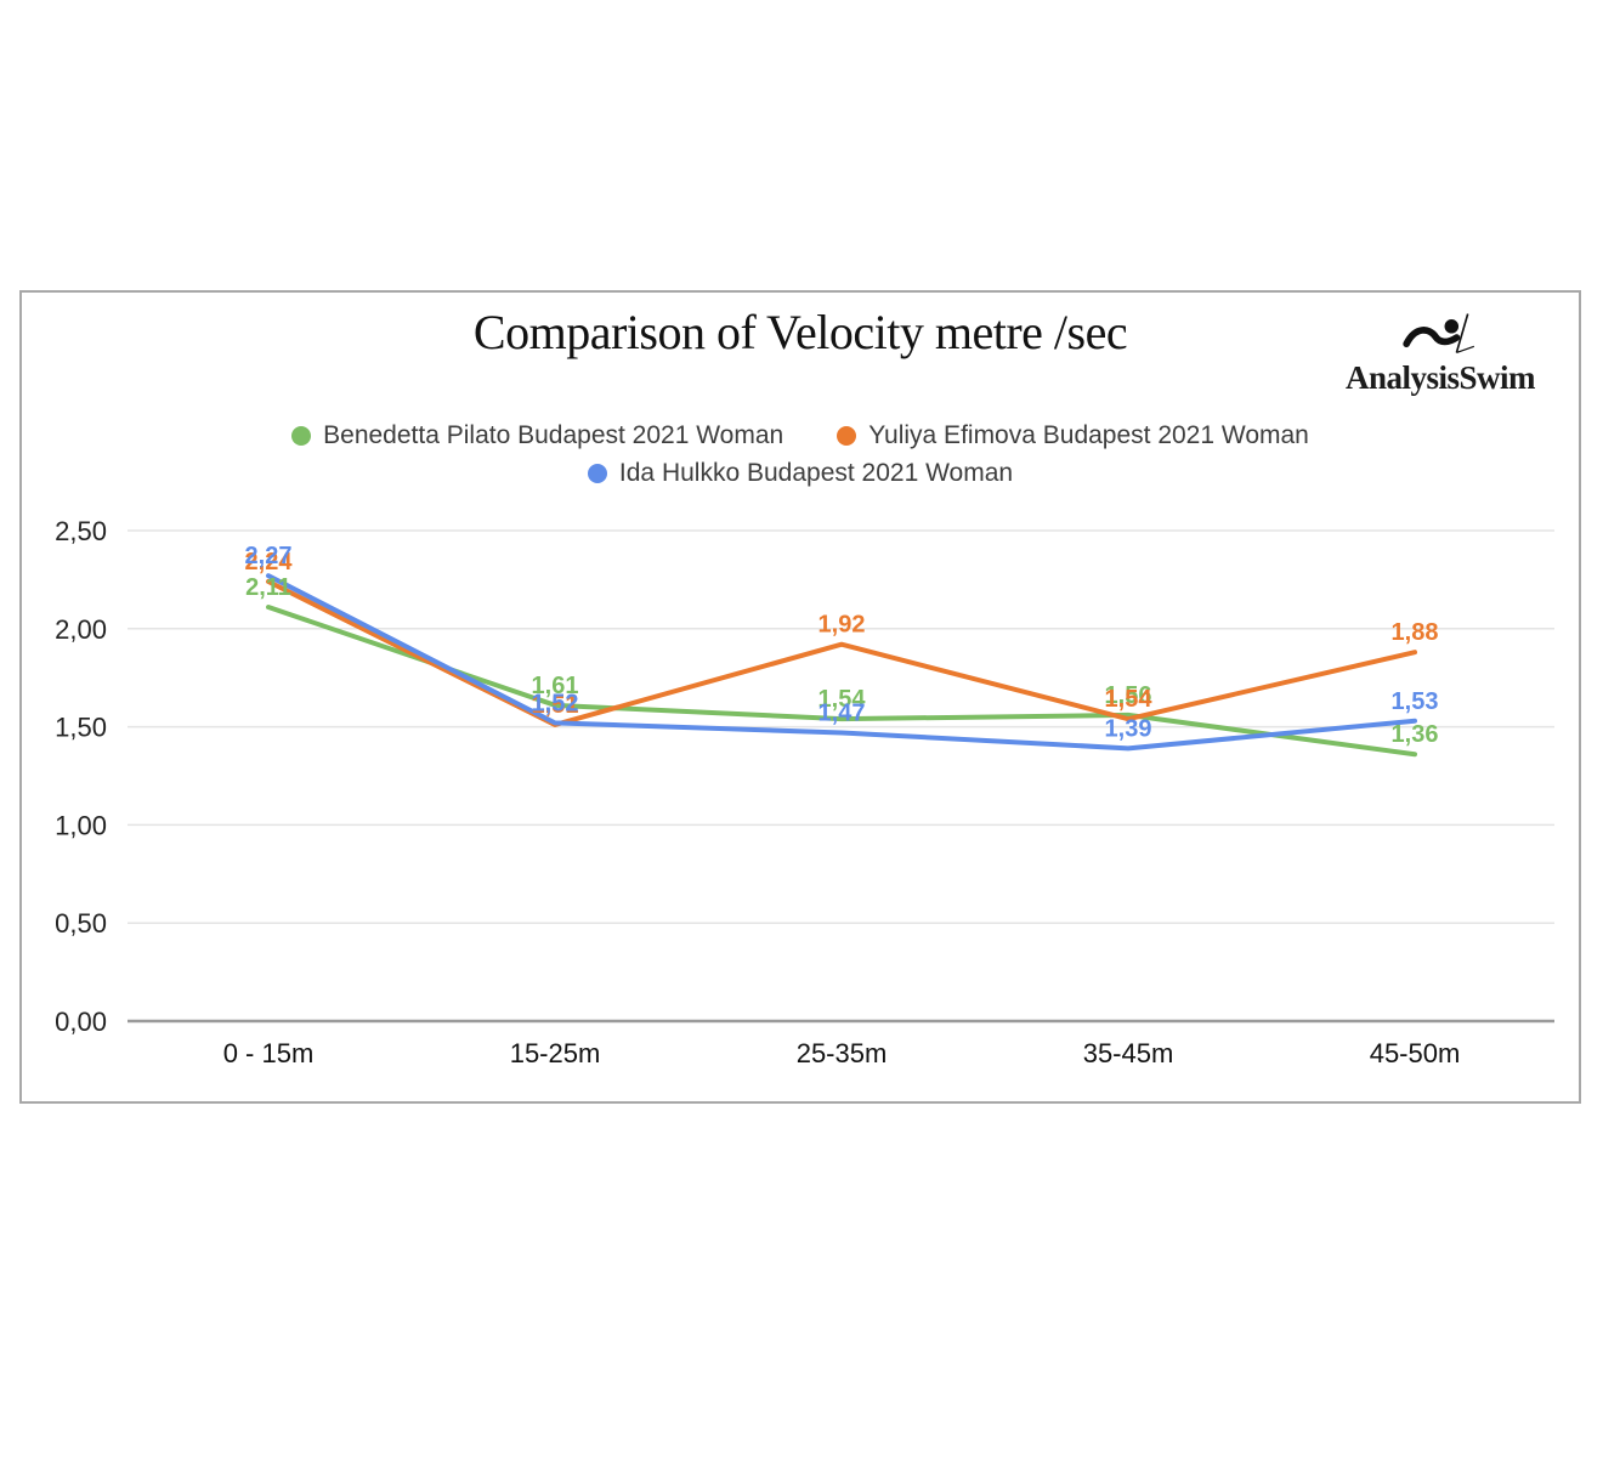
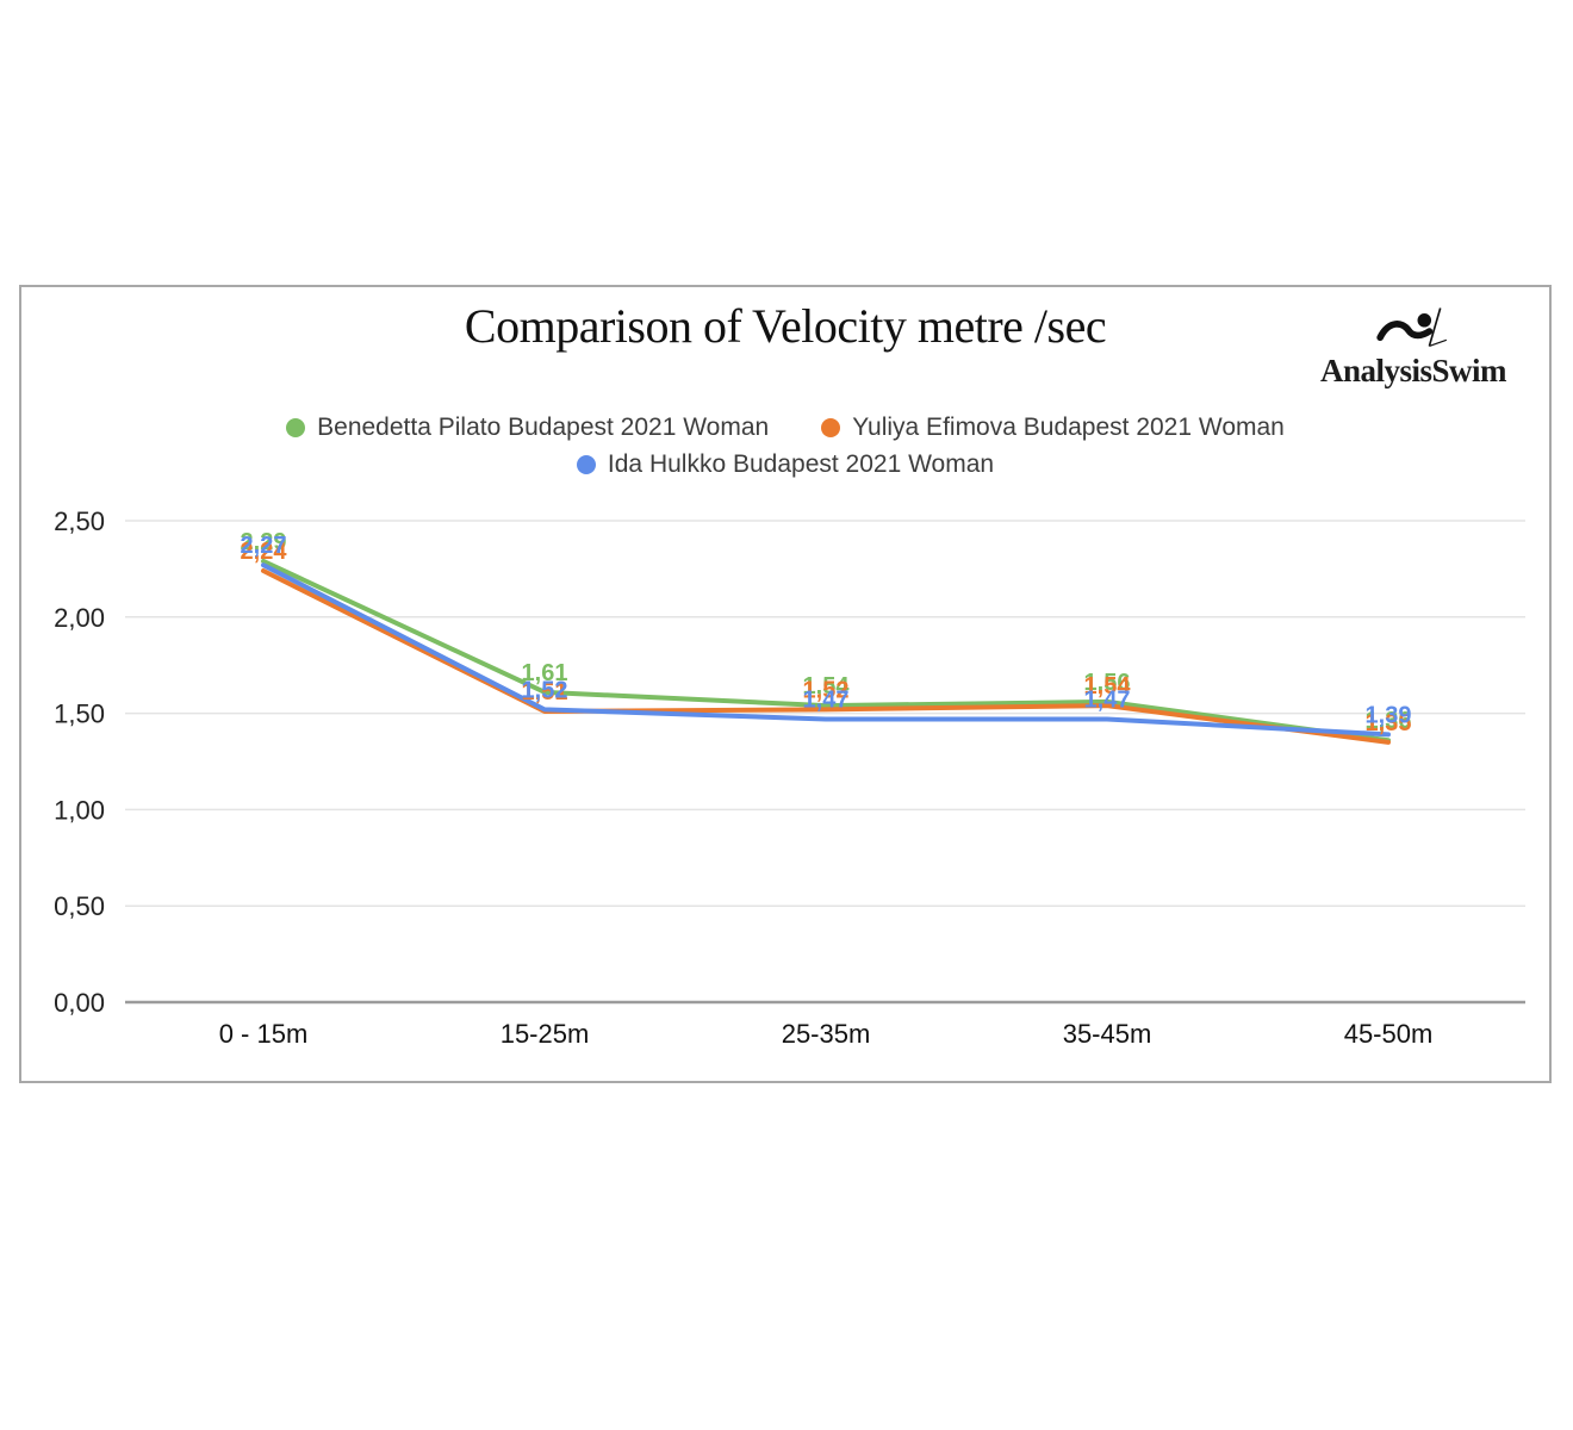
Benedetta Pilato Budapest 2021 Woman/0 - 15m: 2,11 -> 2,29
Yuliya Efimova Budapest 2021 Woman/25-35m: 1,92 -> 1,52
Ida Hulkko Budapest 2021 Woman/35-45m: 1,39 -> 1,47
Yuliya Efimova Budapest 2021 Woman/45-50m: 1,88 -> 1,35
Ida Hulkko Budapest 2021 Woman/45-50m: 1,53 -> 1,39
